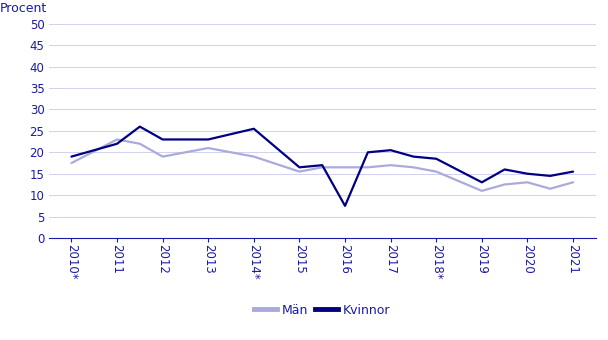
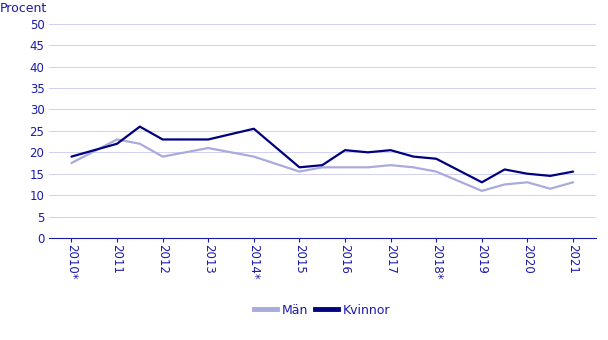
Kvinnor/2016: 7.5 -> 20.5
